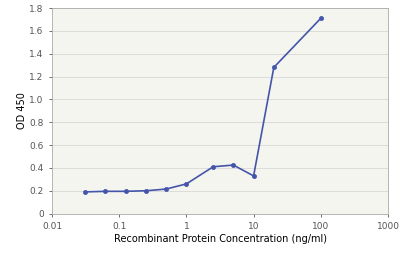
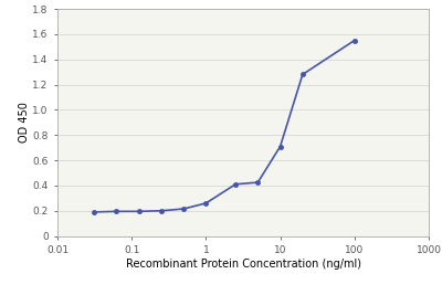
10: 0.33 -> 0.71
100: 1.71 -> 1.55
